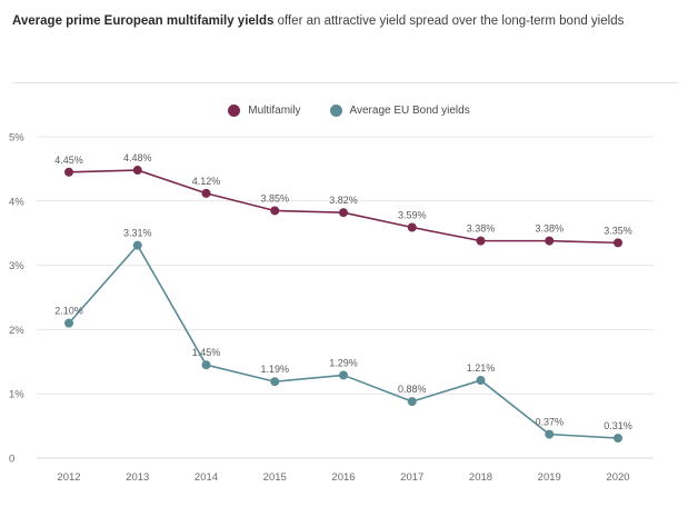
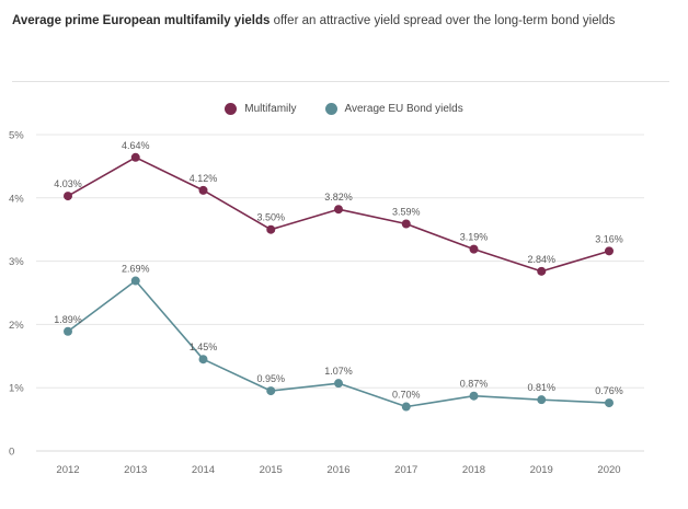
Multifamily/2012: 4.45% -> 4.03%
Average EU Bond yields/2012: 2.10% -> 1.89%
Multifamily/2013: 4.48% -> 4.64%
Average EU Bond yields/2013: 3.31% -> 2.69%
Multifamily/2015: 3.85% -> 3.50%
Average EU Bond yields/2015: 1.19% -> 0.95%
Average EU Bond yields/2016: 1.29% -> 1.07%
Average EU Bond yields/2017: 0.88% -> 0.70%
Multifamily/2018: 3.38% -> 3.19%
Average EU Bond yields/2018: 1.21% -> 0.87%
Multifamily/2019: 3.38% -> 2.84%
Average EU Bond yields/2019: 0.37% -> 0.81%
Multifamily/2020: 3.35% -> 3.16%
Average EU Bond yields/2020: 0.31% -> 0.76%
